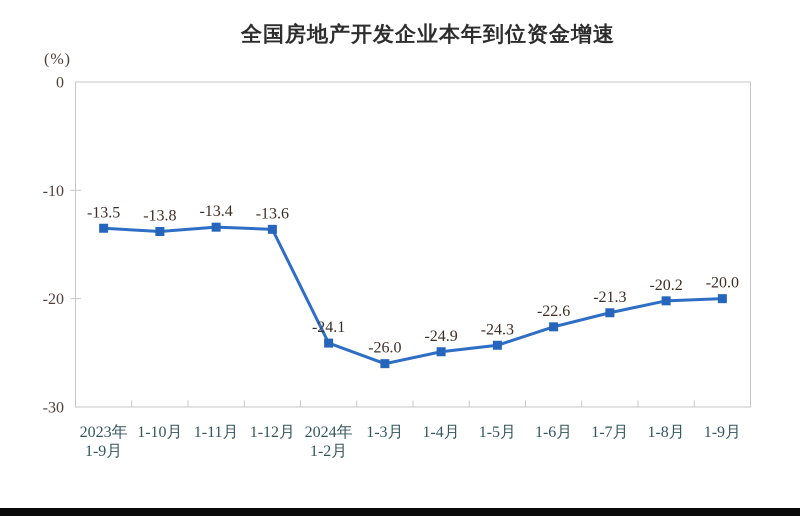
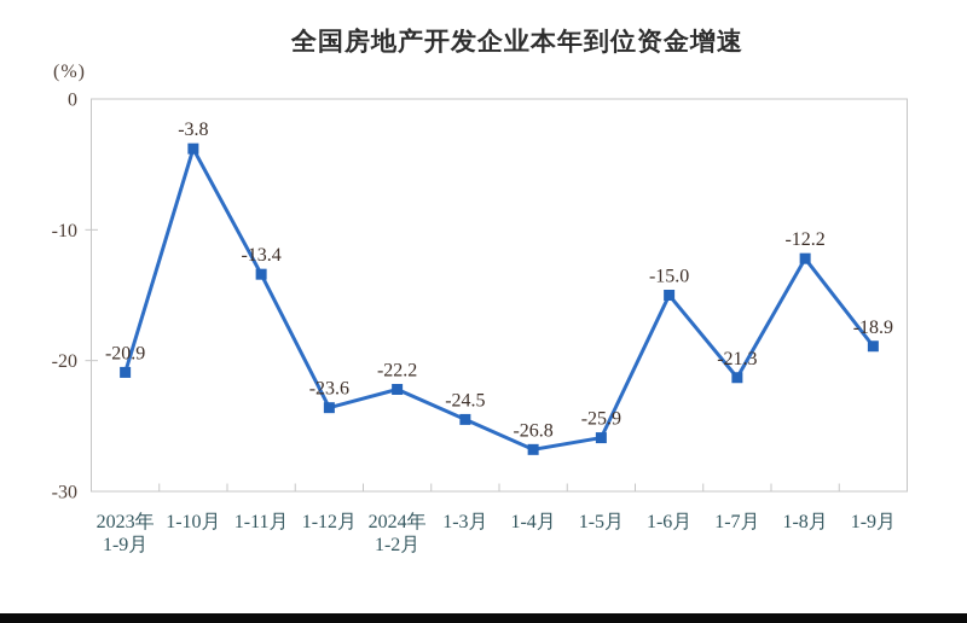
2023年 1-9月: -13.5 -> -20.9
1-10月: -13.8 -> -3.8
1-12月: -13.6 -> -23.6
2024年 1-2月: -24.1 -> -22.2
1-3月: -26.0 -> -24.5
1-4月: -24.9 -> -26.8
1-5月: -24.3 -> -25.9
1-6月: -22.6 -> -15.0
1-8月: -20.2 -> -12.2
1-9月: -20.0 -> -18.9
